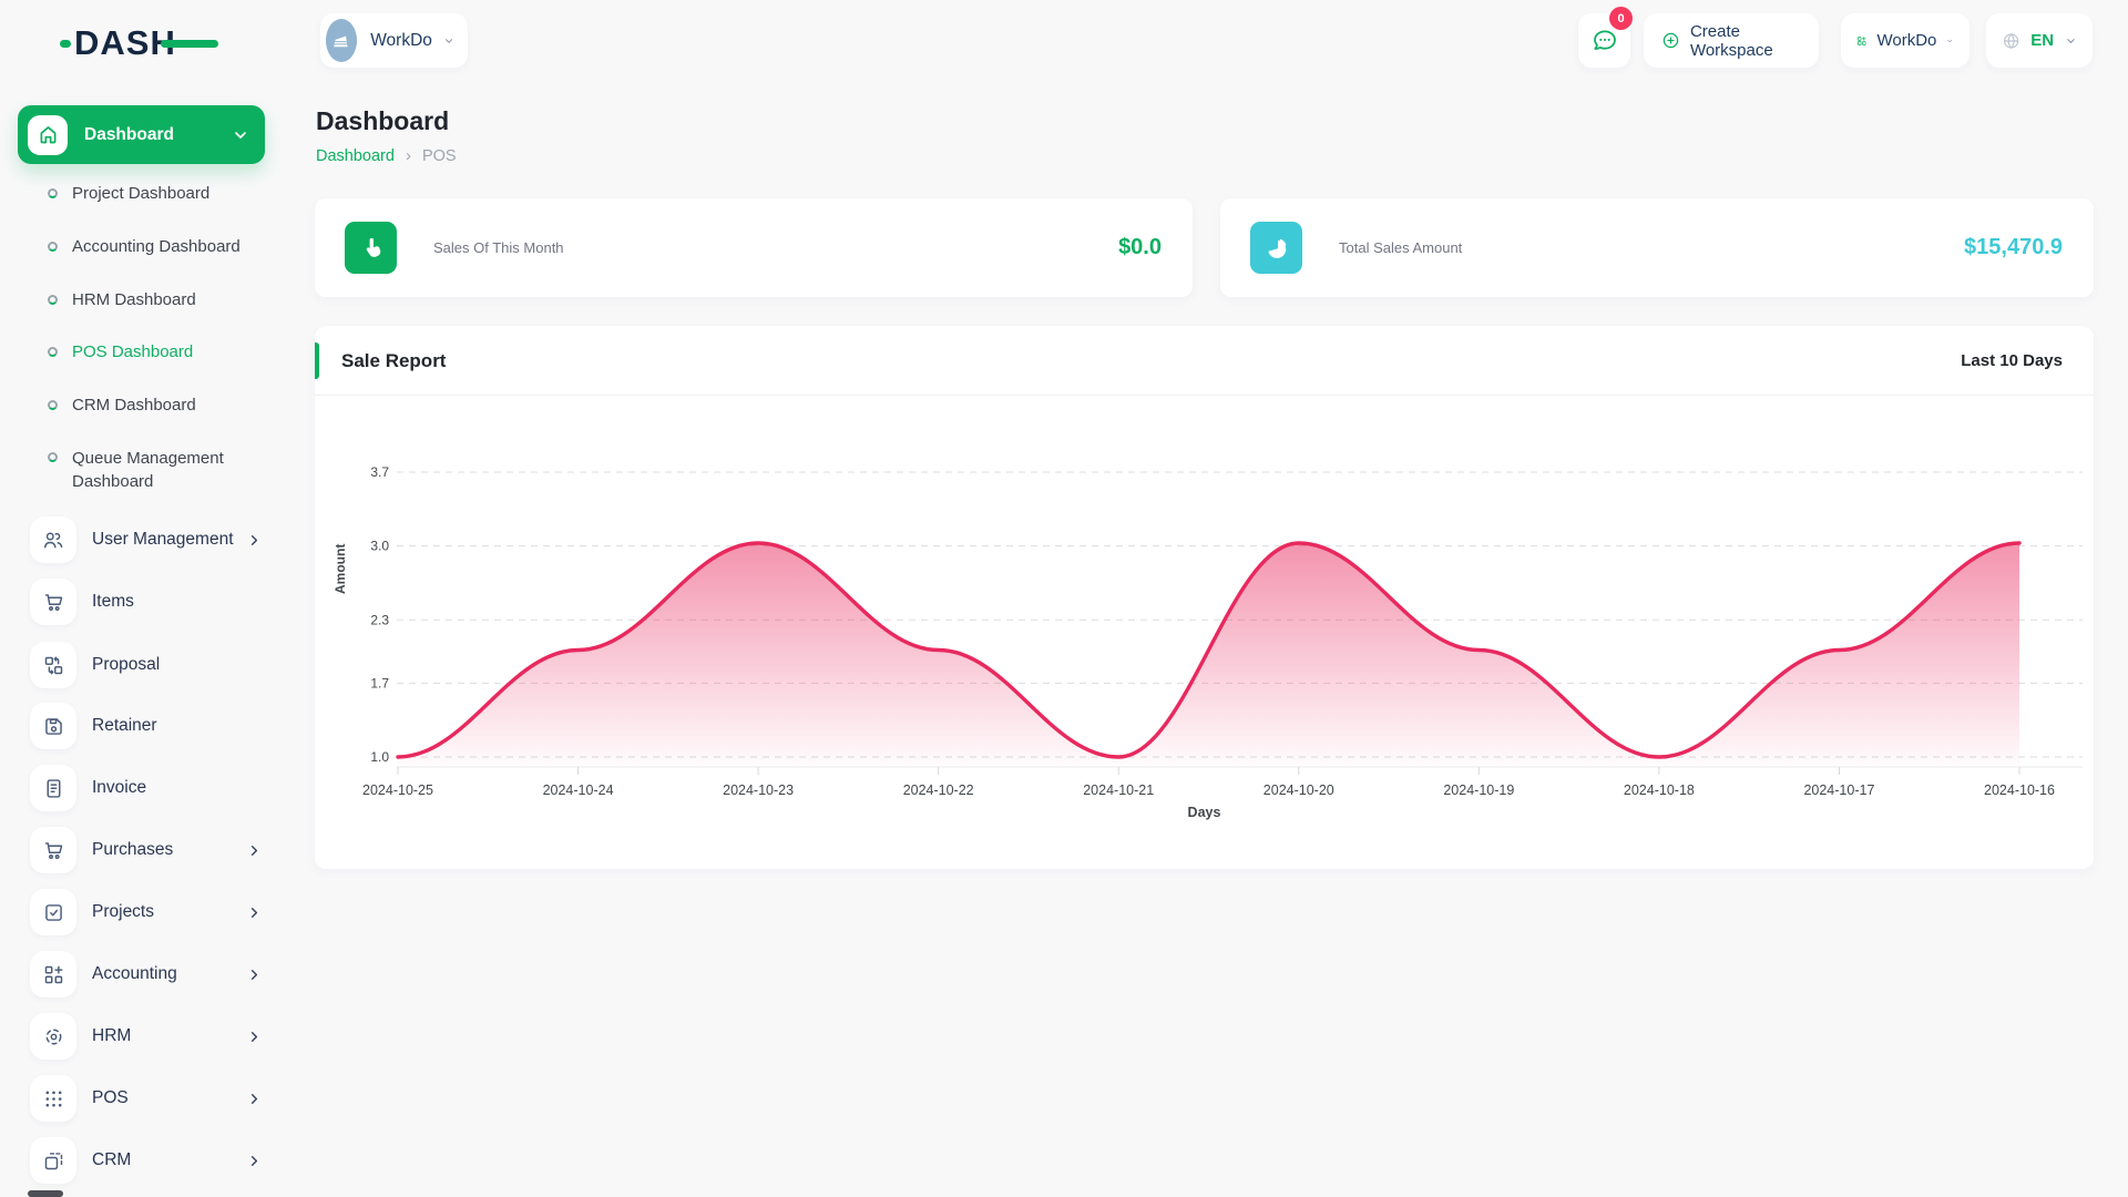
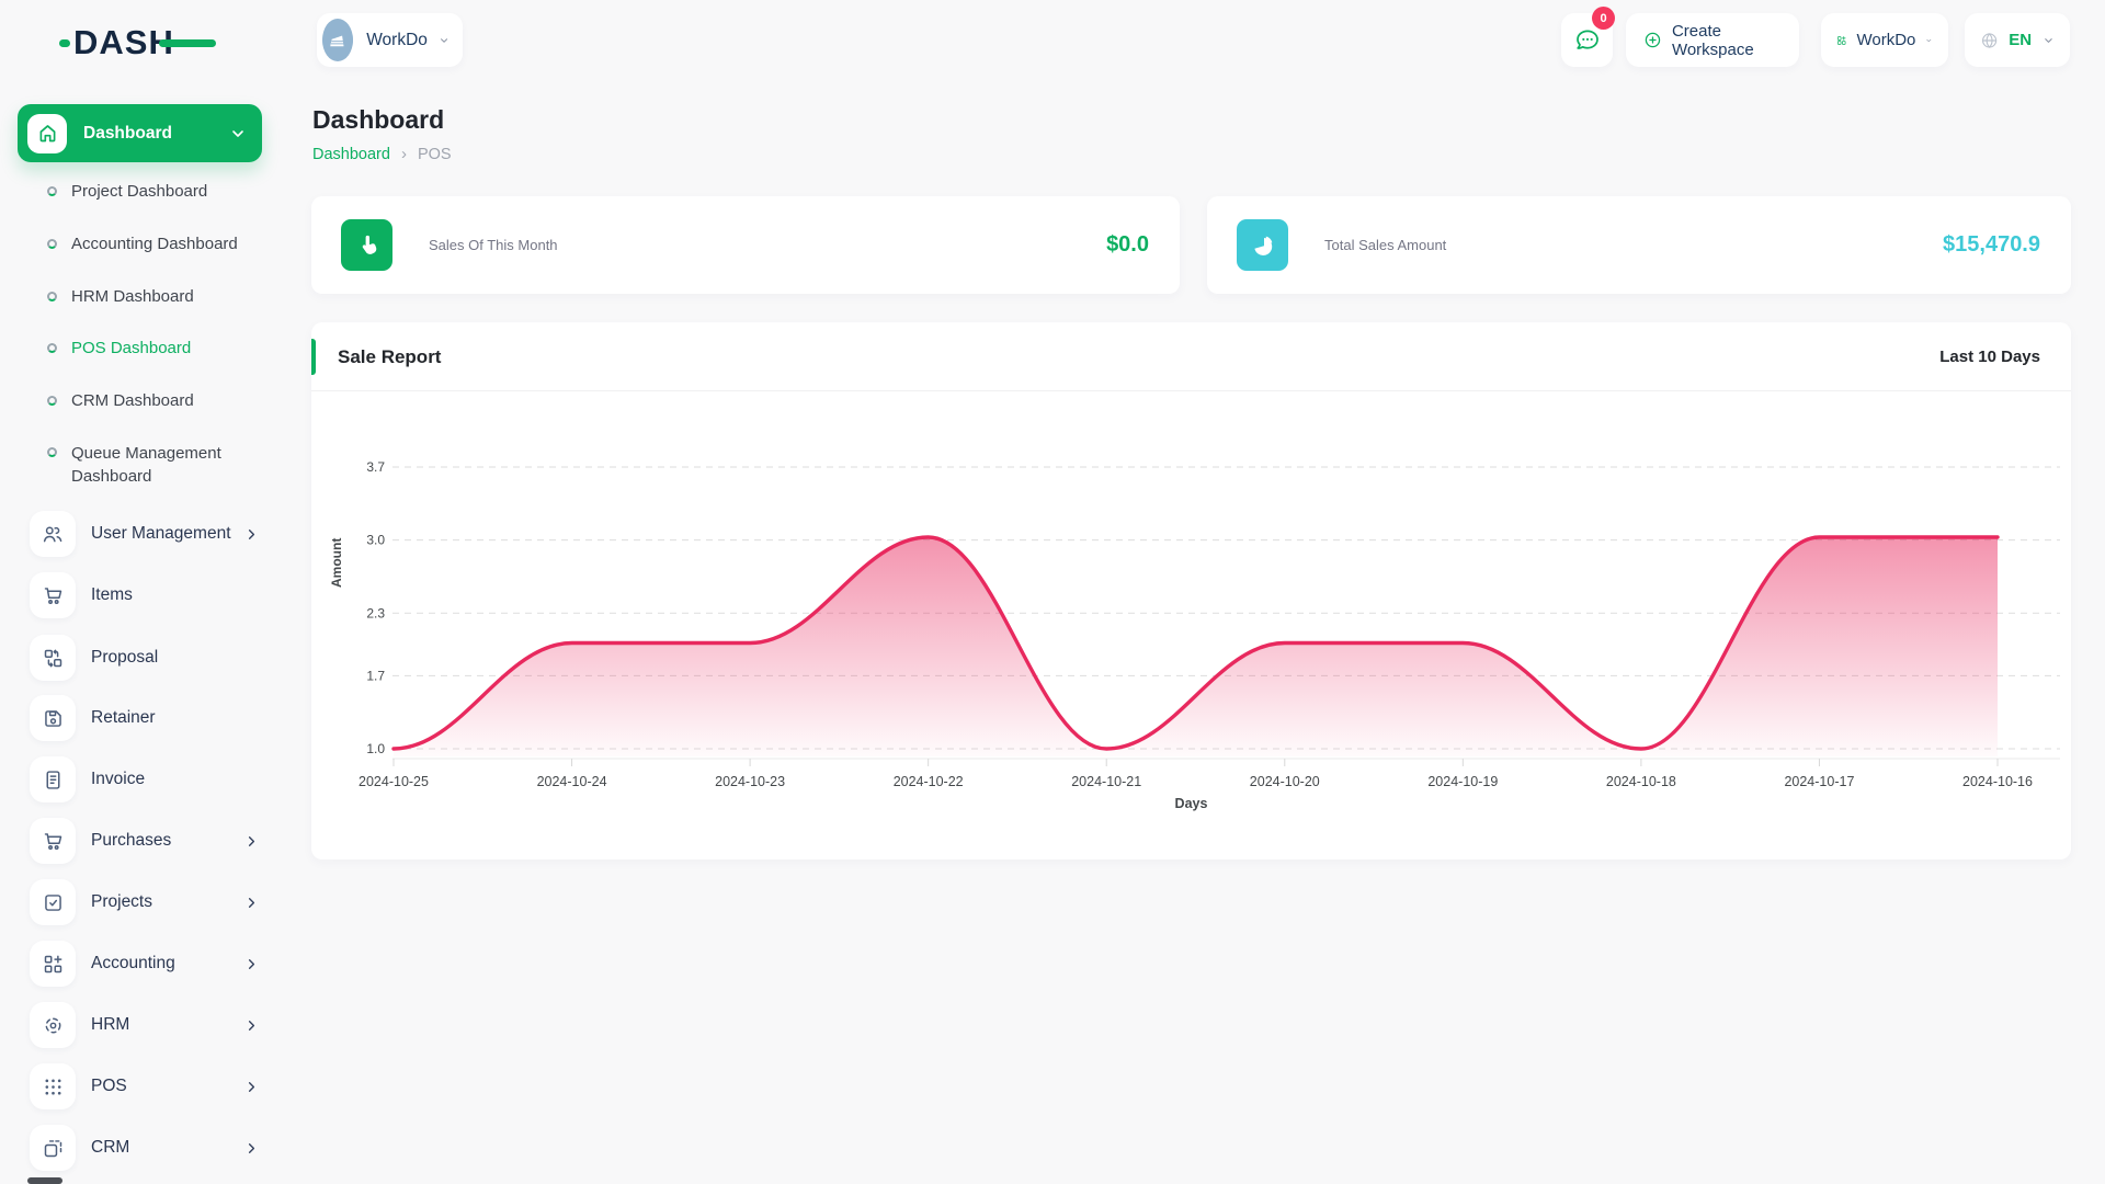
2024-10-23: 3 -> 2
2024-10-22: 2 -> 3
2024-10-20: 3 -> 2
2024-10-17: 2 -> 3
